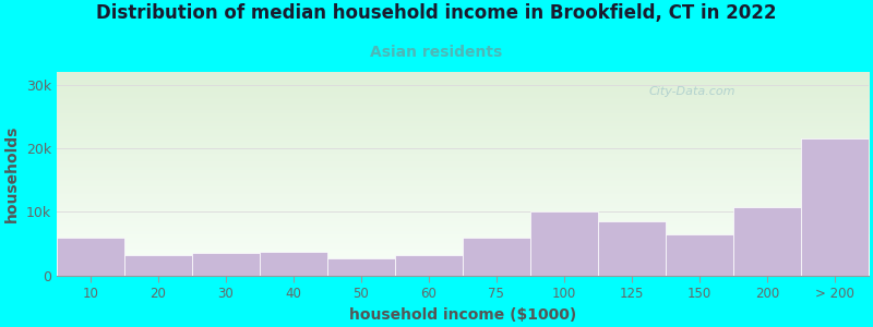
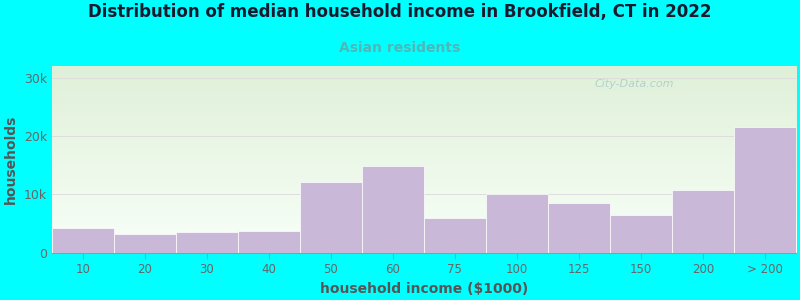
10: 6.0k -> 4.2k
50: 2.8k -> 12.2k
60: 3.2k -> 14.8k
